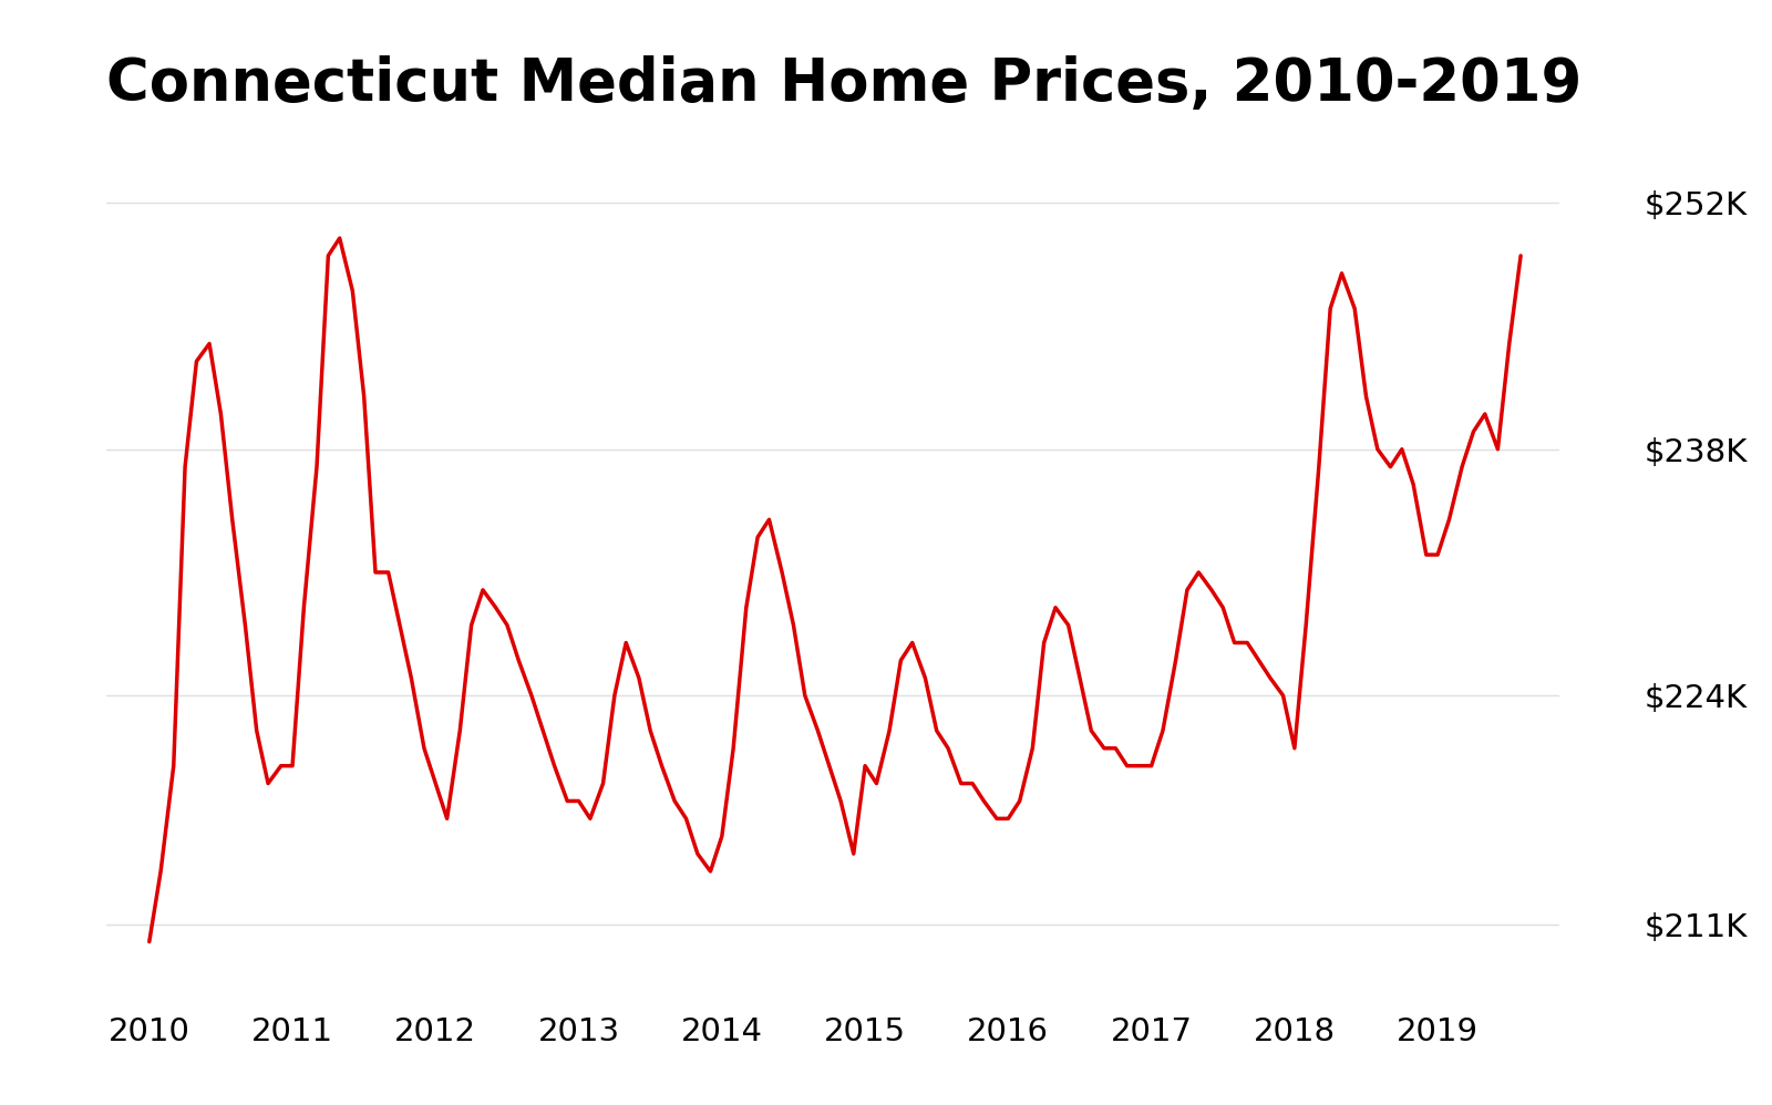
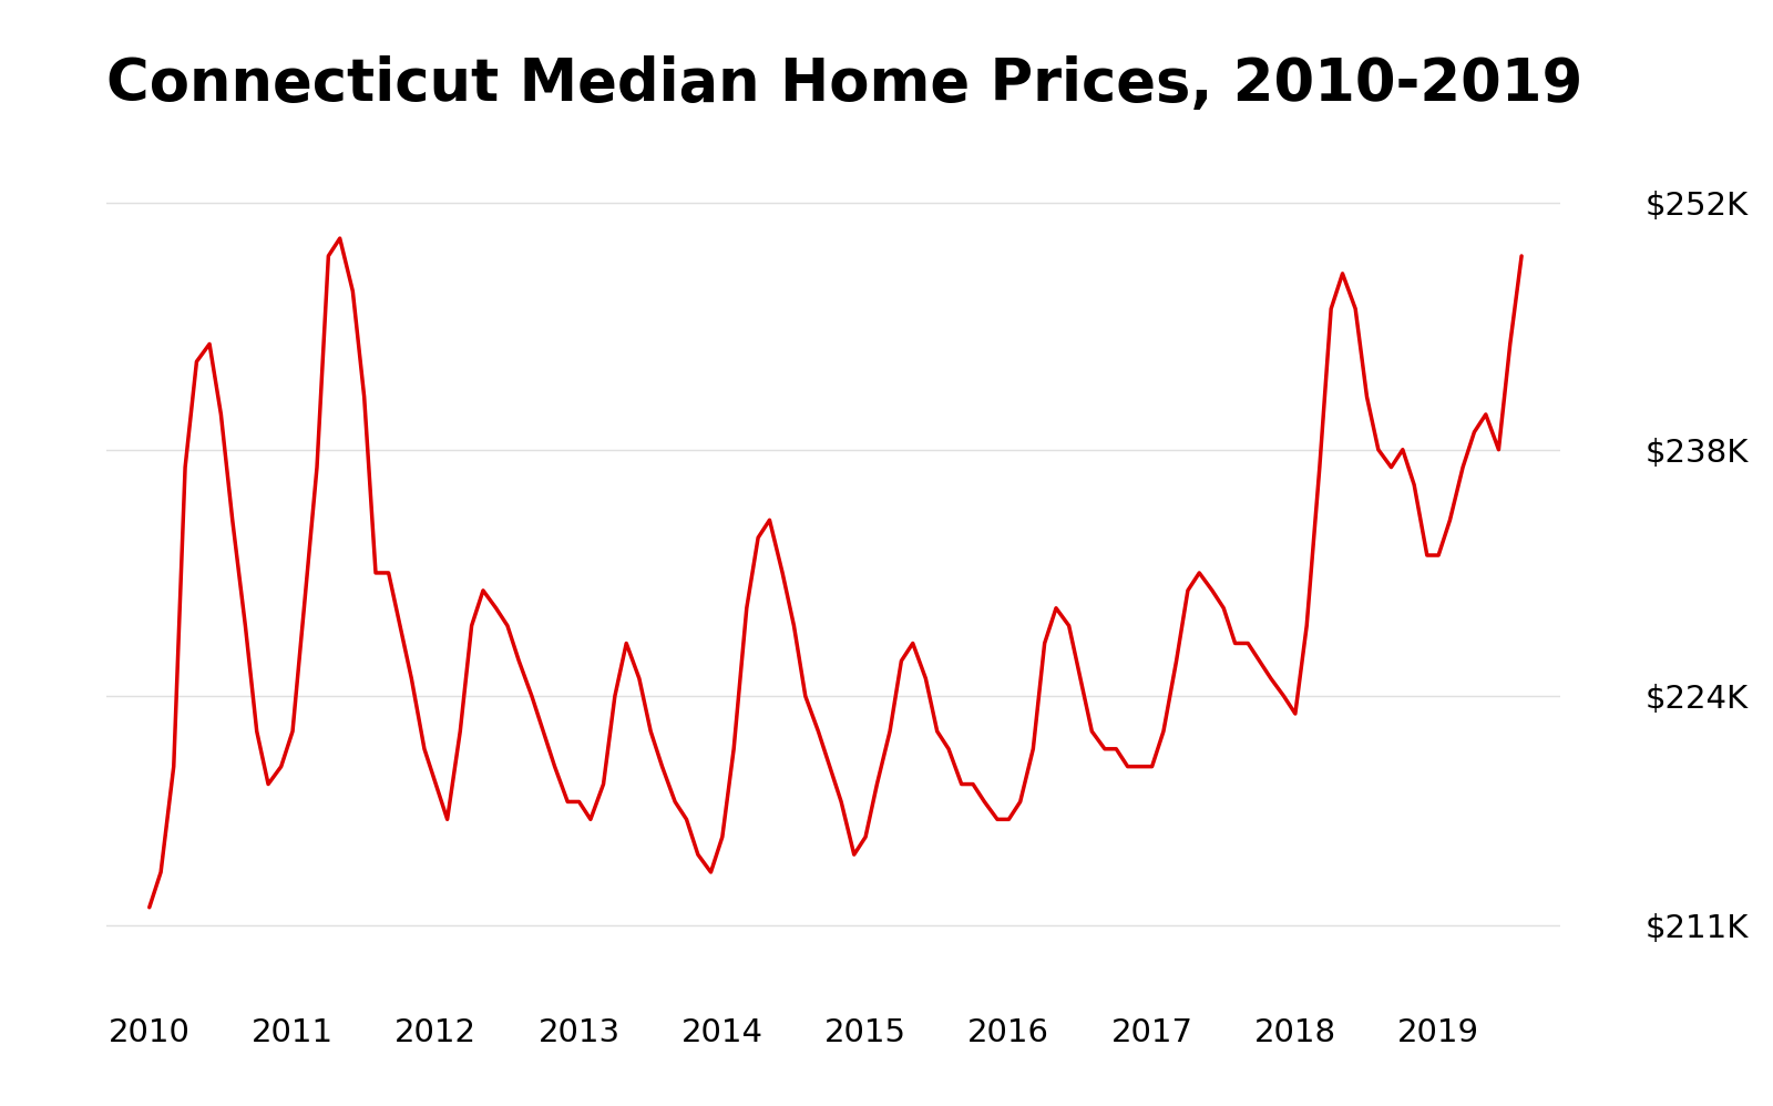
2010: $210K -> $212K
2011: $220K -> $222K
2015: $220K -> $216K
2018: $221K -> $223K
